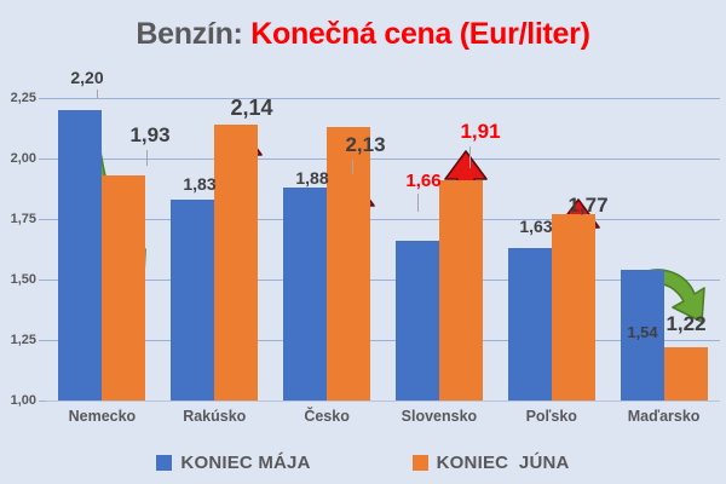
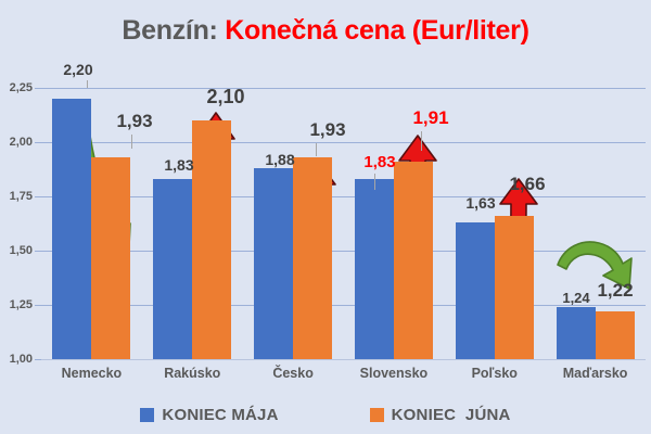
KONIEC JÚNA/Rakúsko: 2,14 -> 2,10
KONIEC JÚNA/Česko: 2,13 -> 1,93
KONIEC MÁJA/Slovensko: 1,66 -> 1,83
KONIEC JÚNA/Poľsko: 1,77 -> 1,66
KONIEC MÁJA/Maďarsko: 1,54 -> 1,24
